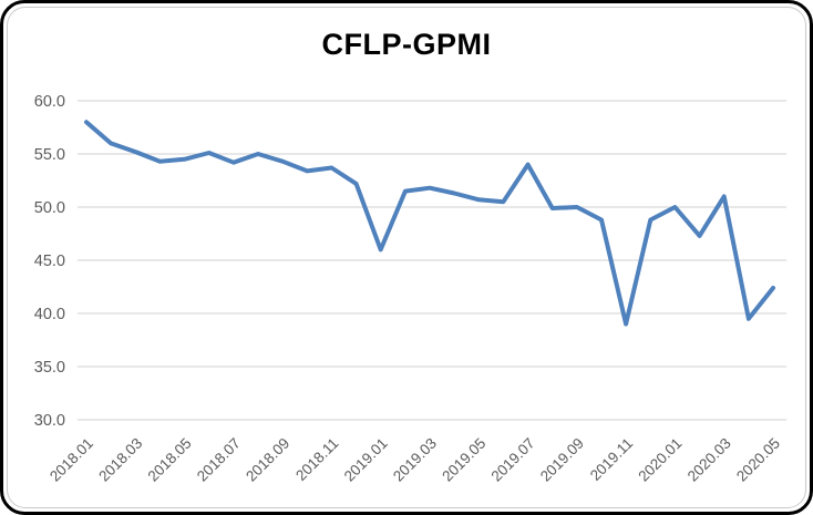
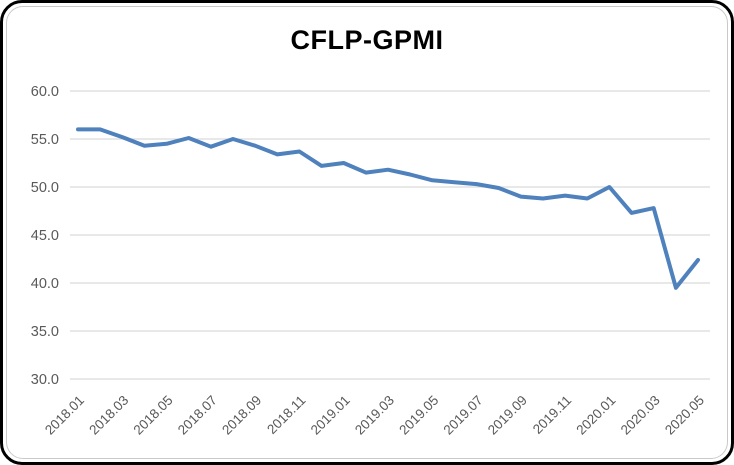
2018.01: 58 -> 56
2019.01: 46 -> 52
2019.07: 54 -> 50
2019.09: 50 -> 49
2019.11: 39 -> 49
2020.03: 51 -> 48
